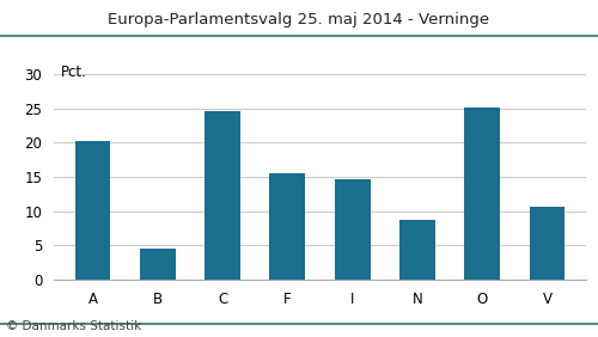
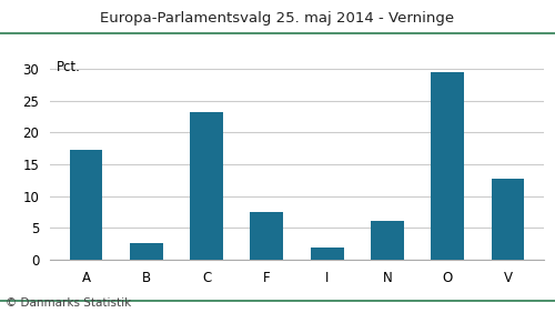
A: 20.2 -> 17.3
B: 4.6 -> 2.7
C: 24.6 -> 23.3
F: 15.6 -> 7.5
I: 14.6 -> 2.0
N: 8.8 -> 6.2
O: 25.2 -> 29.5
V: 10.6 -> 12.7
